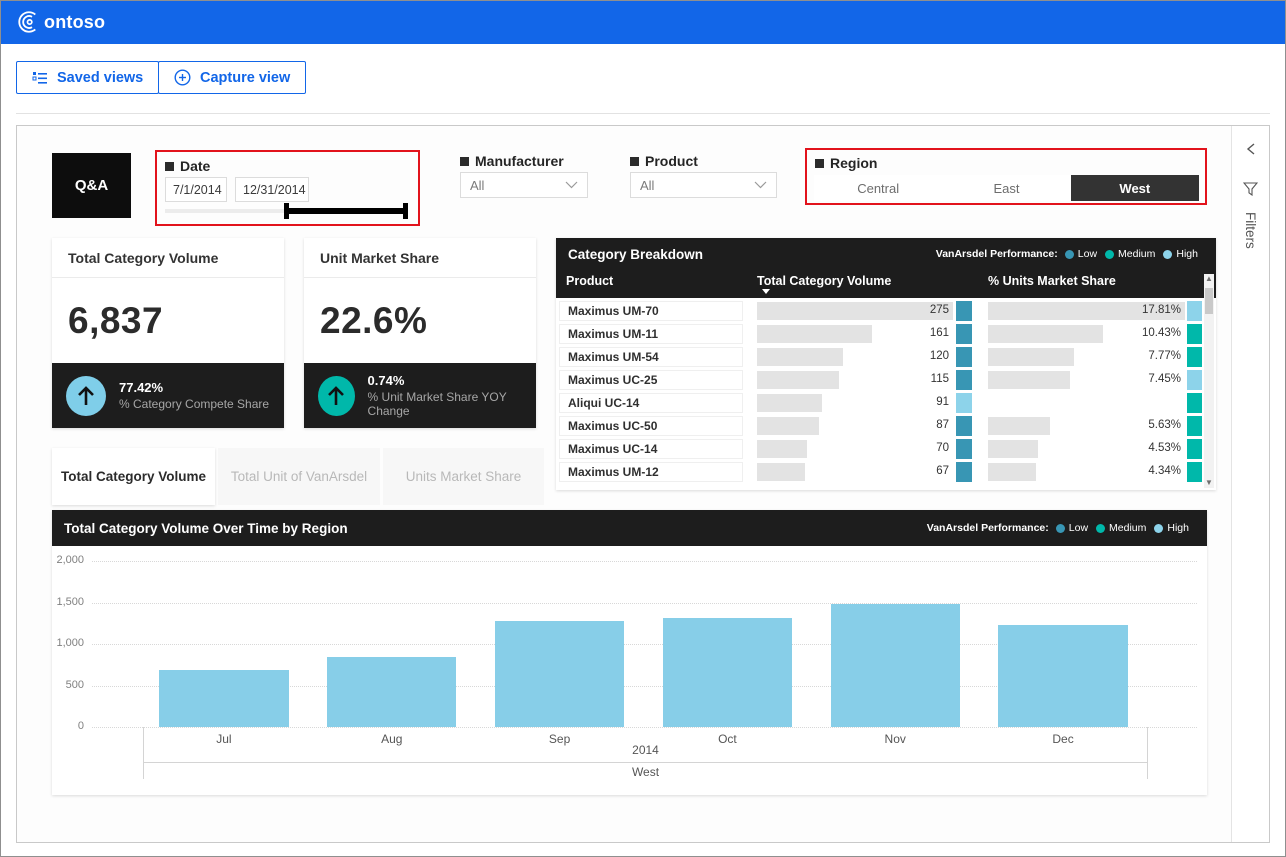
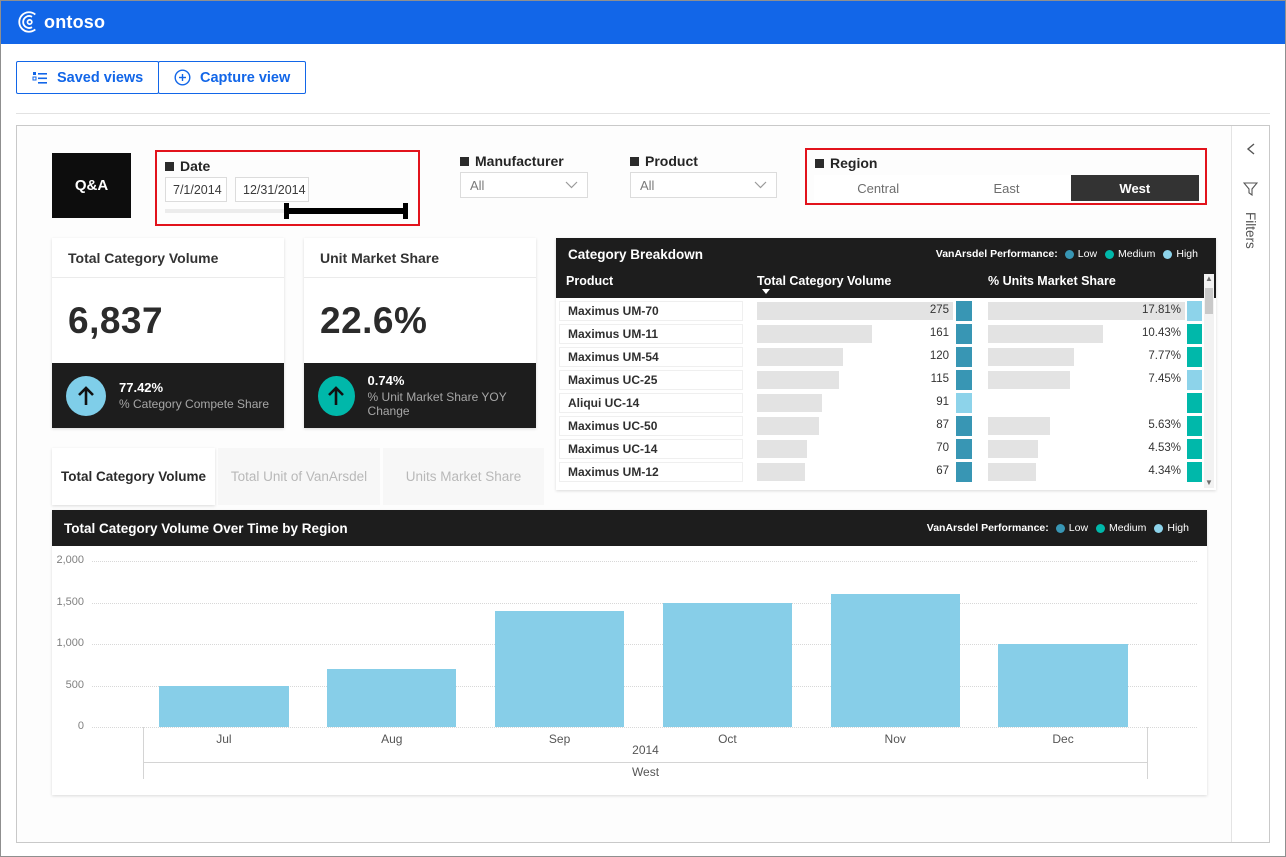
Jul: 700 -> 500
Aug: 800 -> 700
Sep: 1300 -> 1400
Oct: 1300 -> 1500
Nov: 1500 -> 1600
Dec: 1200 -> 1000
